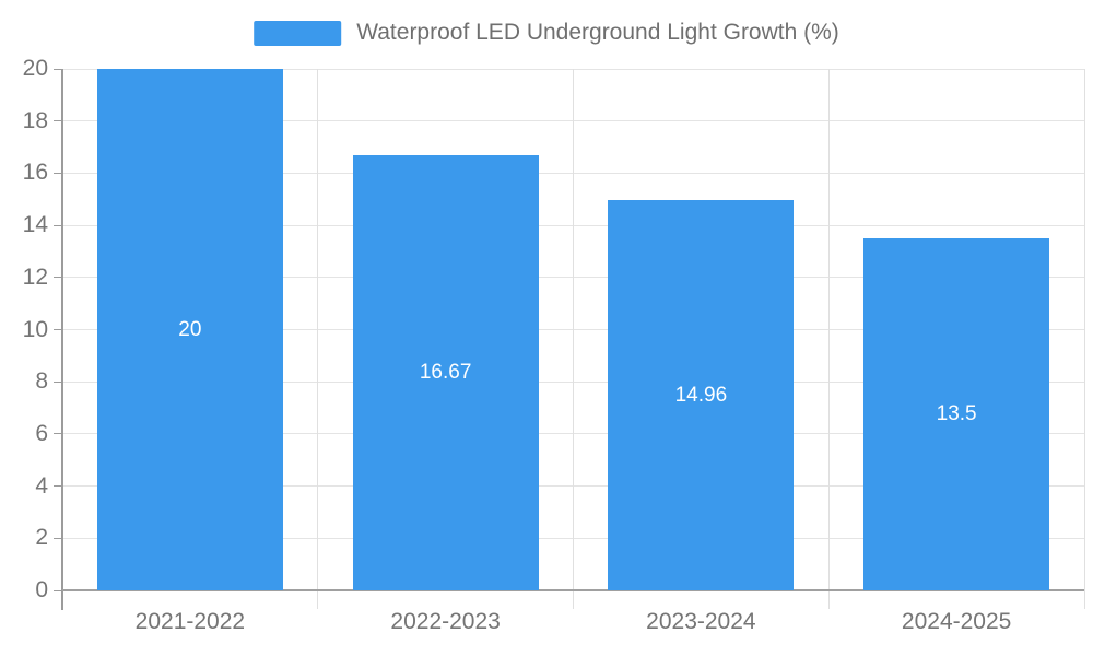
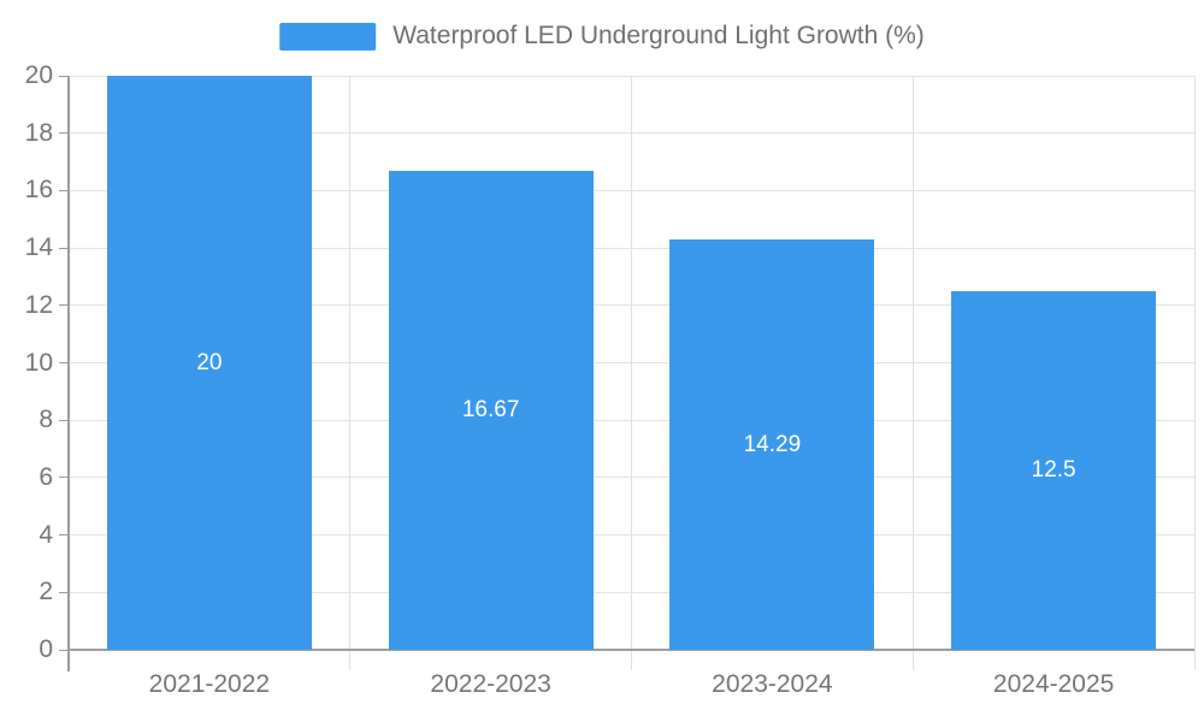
2023-2024: 14.96 -> 14.29
2024-2025: 13.5 -> 12.5
